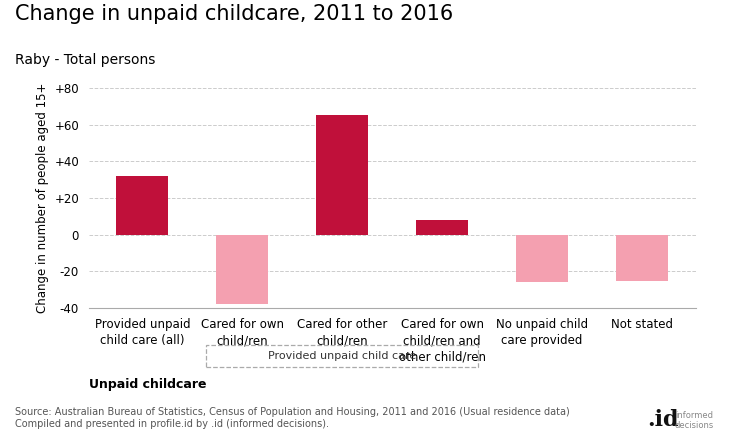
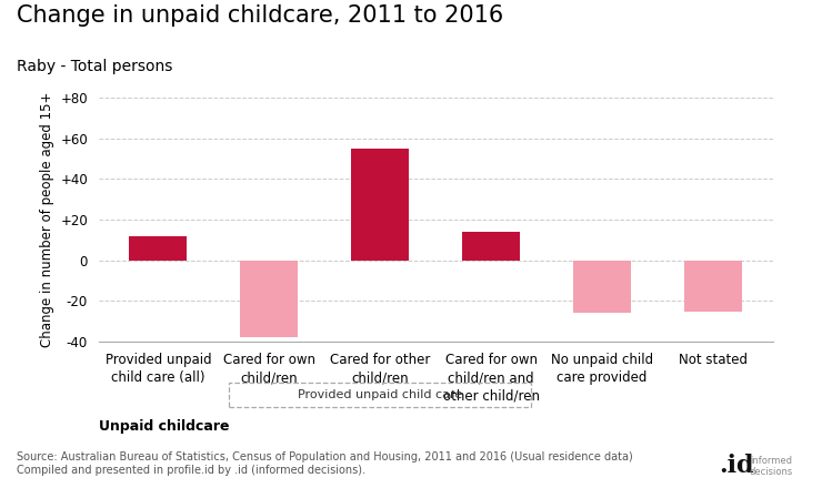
Provided unpaid child care (all): 32 -> 12
Cared for other child/ren: 65 -> 55
Cared for own child/ren and other child/ren: 8 -> 14
